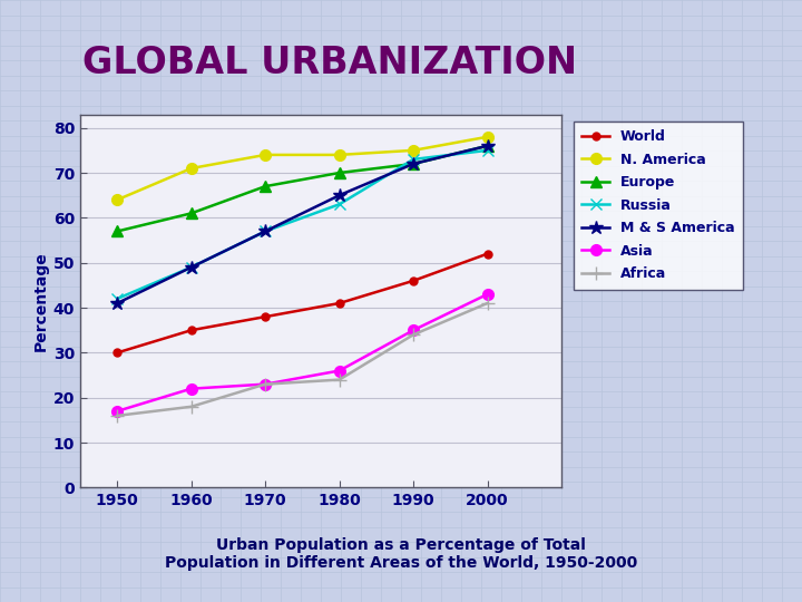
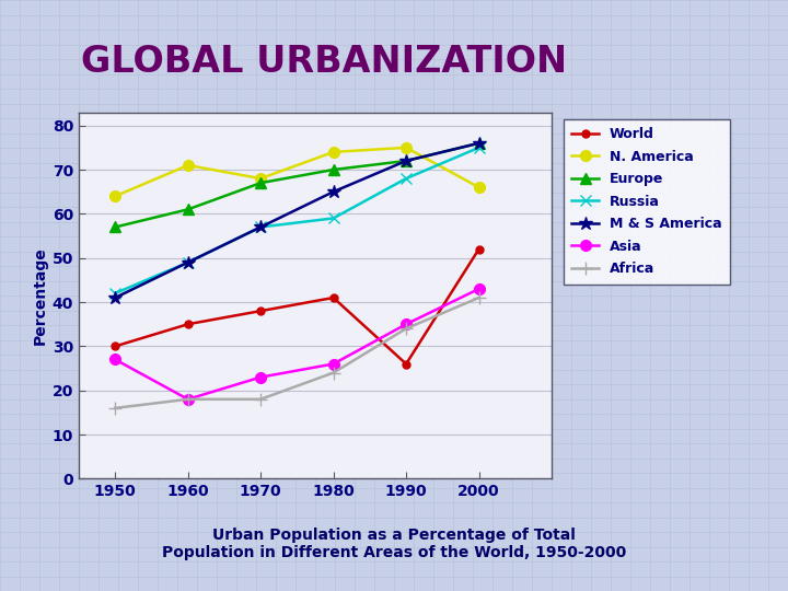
Asia/1950: 17 -> 27
Asia/1960: 22 -> 18
N. America/1970: 74 -> 68
Africa/1970: 23 -> 18
Russia/1980: 63 -> 59
World/1990: 46 -> 26
Russia/1990: 73 -> 68
N. America/2000: 78 -> 66
